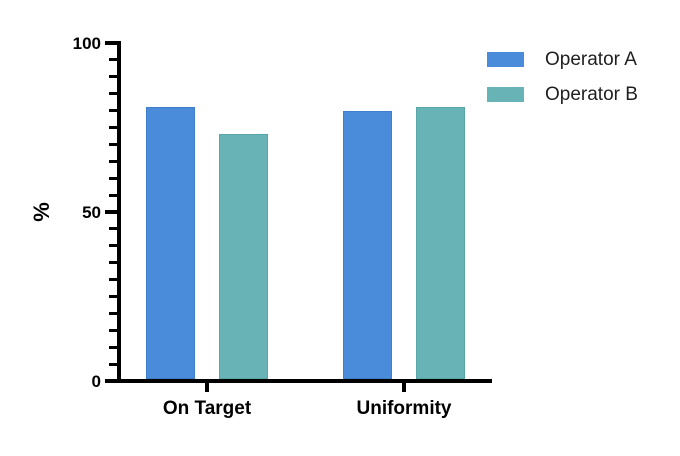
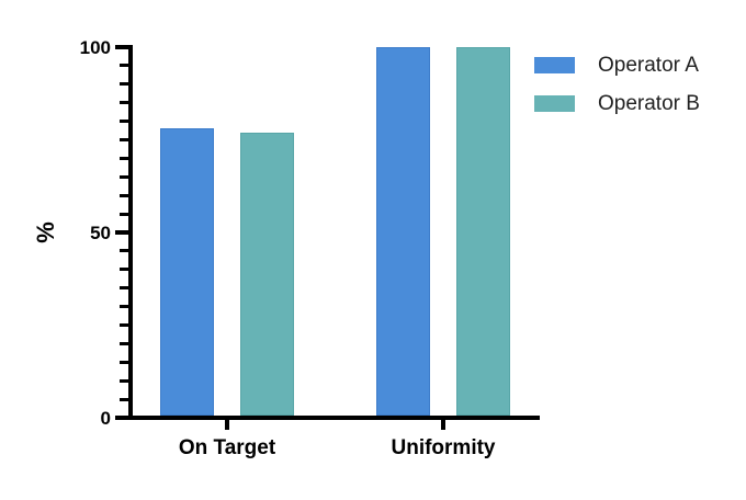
Operator A/On Target: 81 -> 78
Operator B/On Target: 73 -> 77
Operator A/Uniformity: 80 -> 100
Operator B/Uniformity: 81 -> 100
